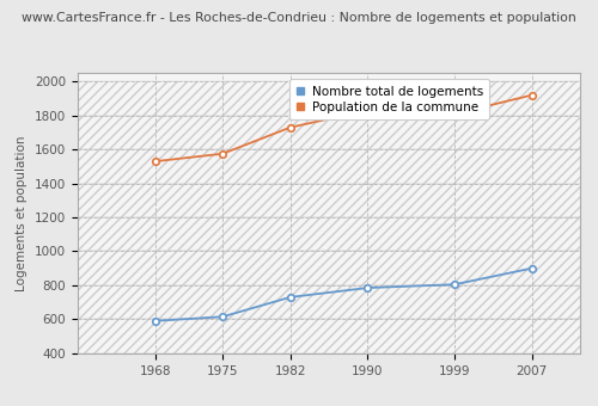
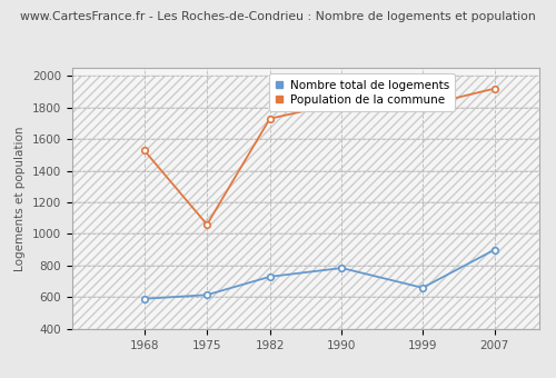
Population de la commune/1975: 1580 -> 1060
Nombre total de logements/1999: 800 -> 660
